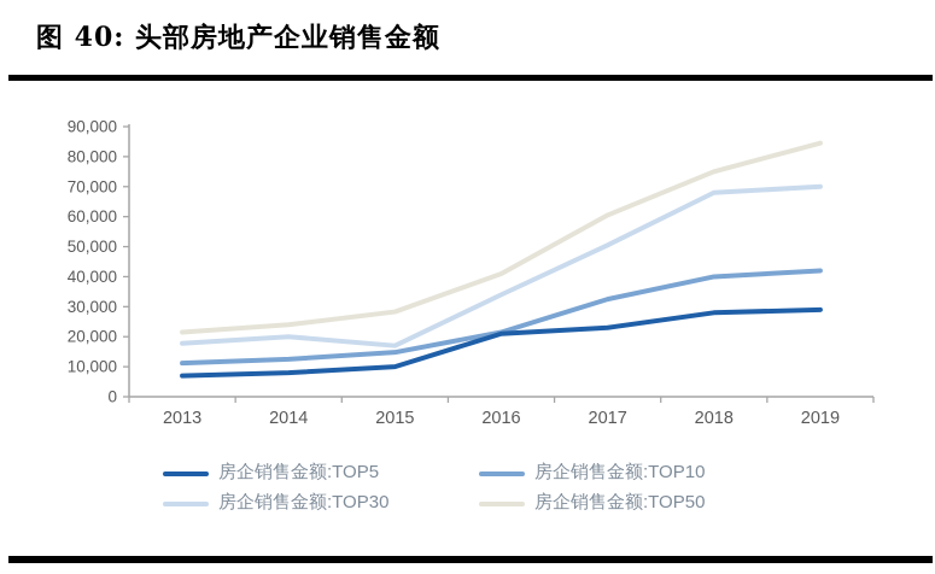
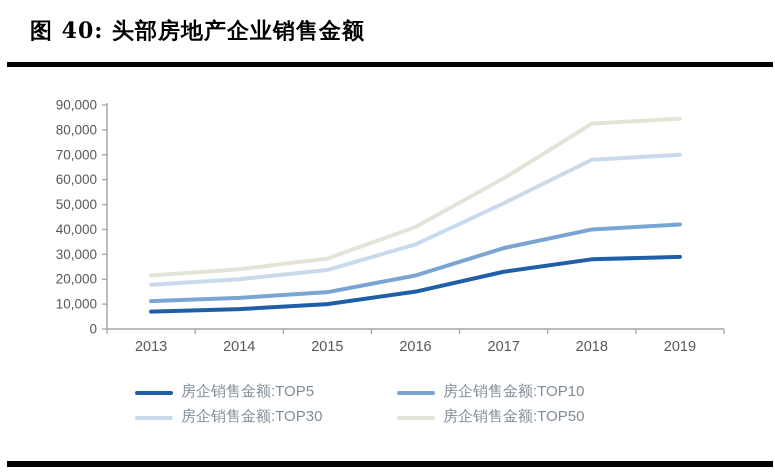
房企销售金额:TOP30/2015: 17000 -> 24000
房企销售金额:TOP5/2016: 21000 -> 15000
房企销售金额:TOP50/2018: 75000 -> 82000
